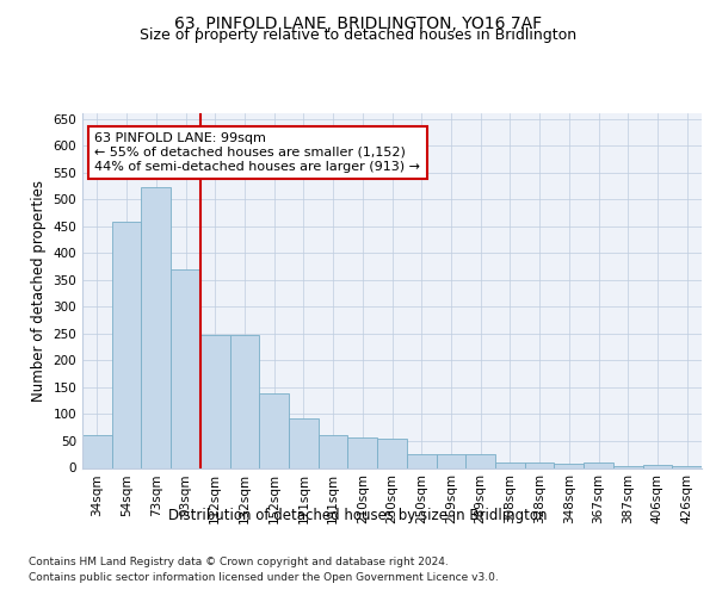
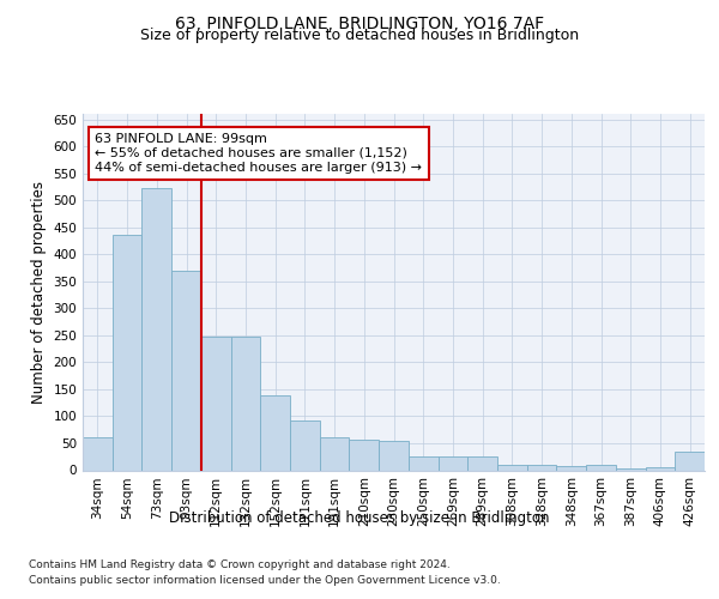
54sqm: 458 -> 435
426sqm: 3 -> 35
